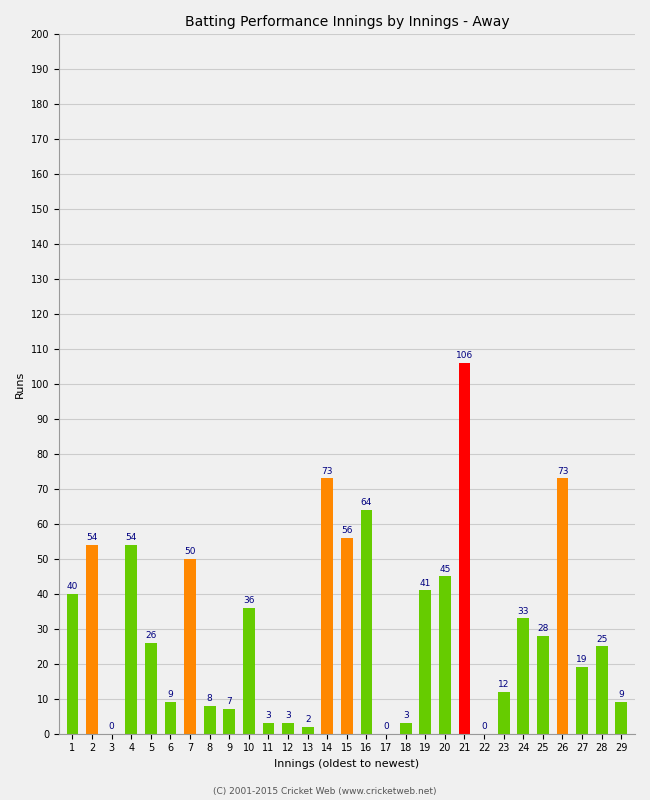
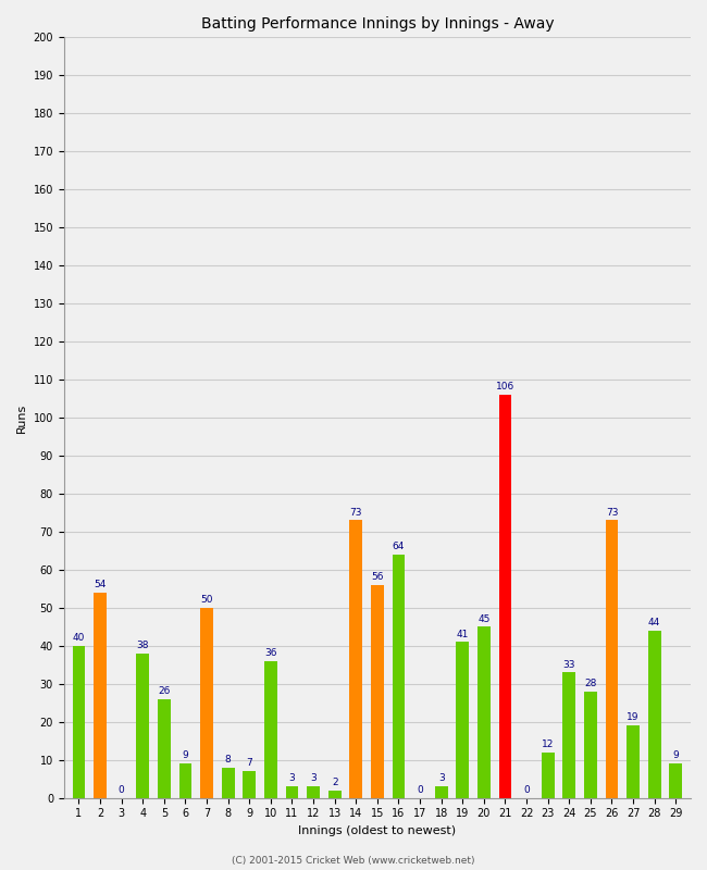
4: 54 -> 38
28: 25 -> 44
